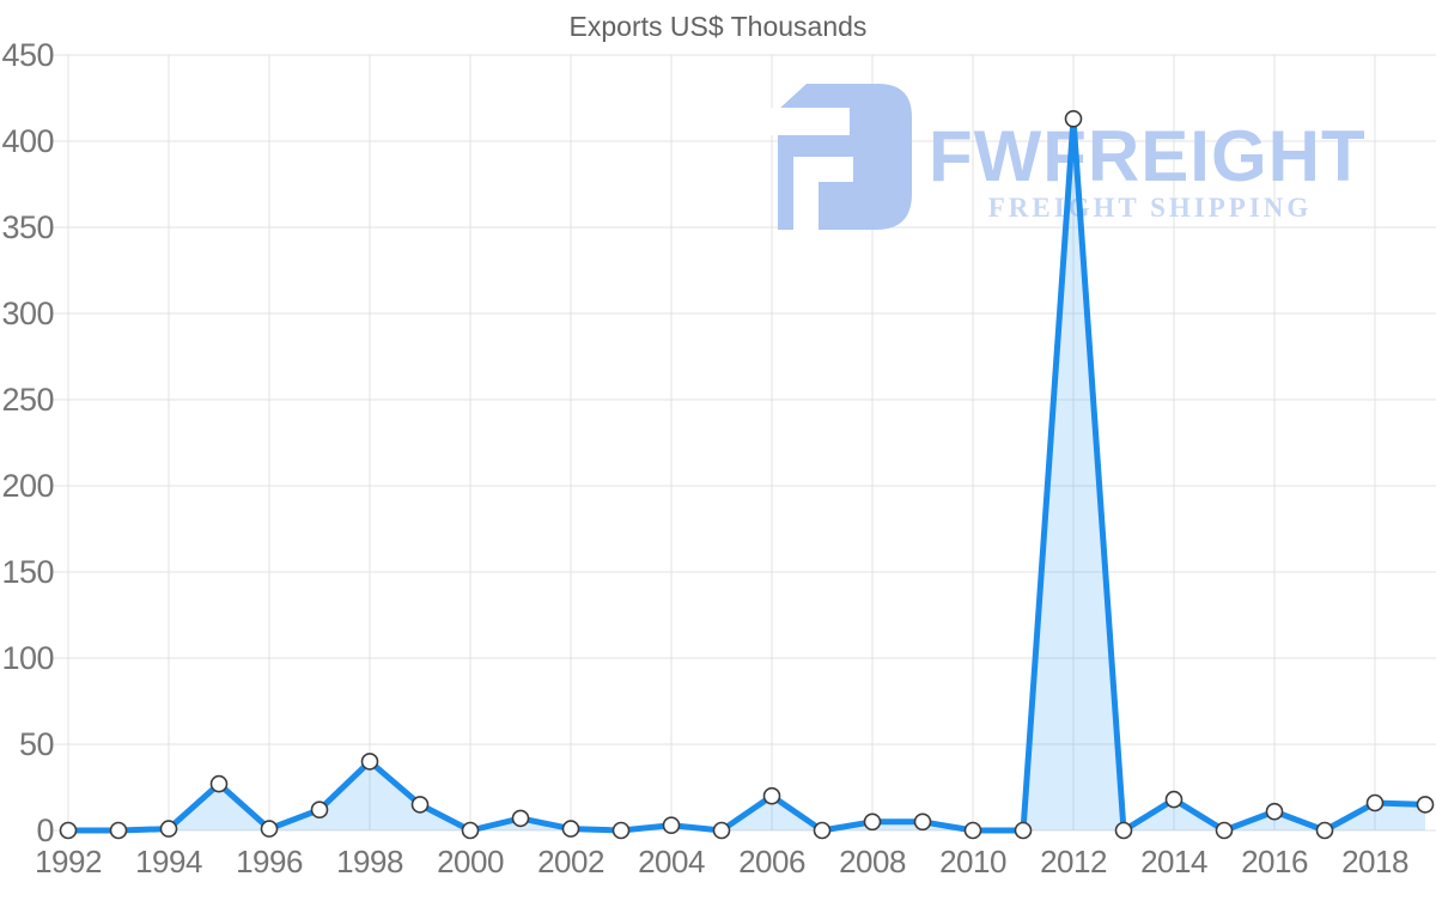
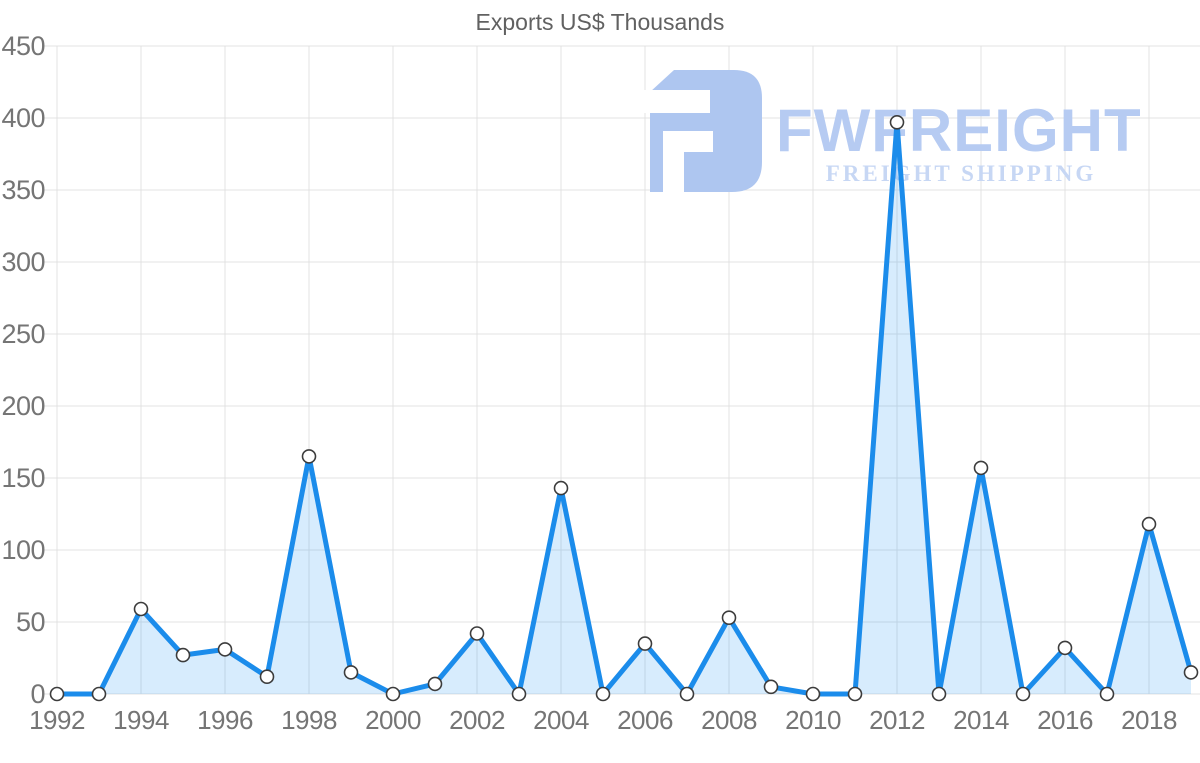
1994: 1 -> 59
1996: 1 -> 31
1998: 40 -> 165
2002: 1 -> 42
2004: 3 -> 143
2006: 20 -> 35
2008: 5 -> 53
2012: 413 -> 397
2014: 18 -> 157
2016: 11 -> 32
2018: 16 -> 118
